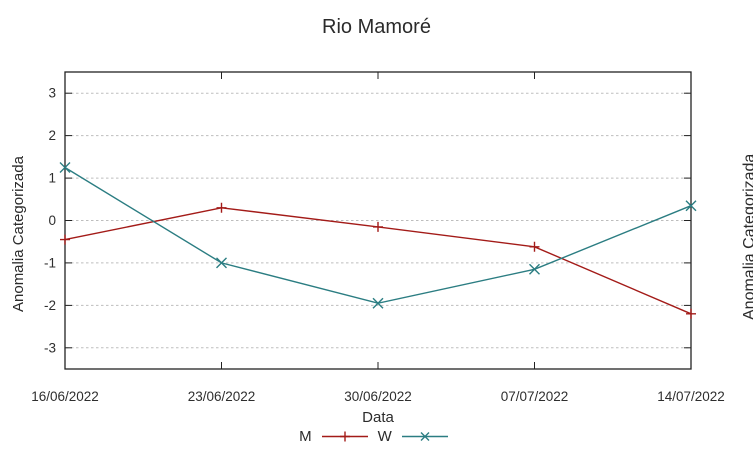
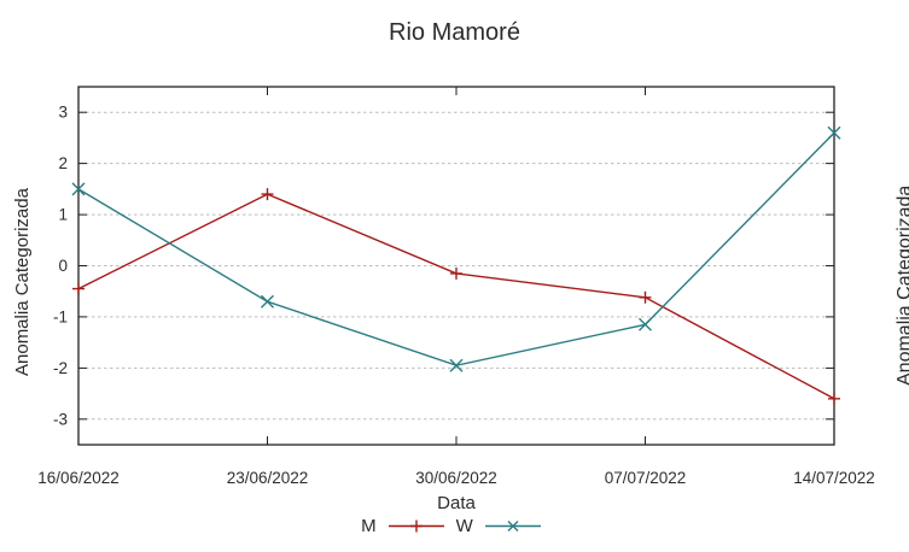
W/16/06/2022: 1.2 -> 1.5
M/23/06/2022: 0.3 -> 1.4
W/23/06/2022: -1.0 -> -0.7
M/14/07/2022: -2.2 -> -2.6
W/14/07/2022: 0.3 -> 2.6
